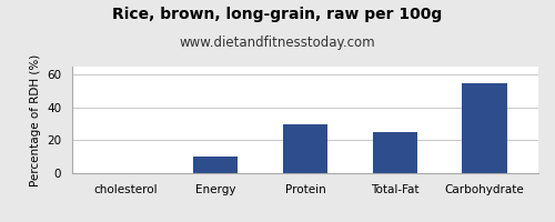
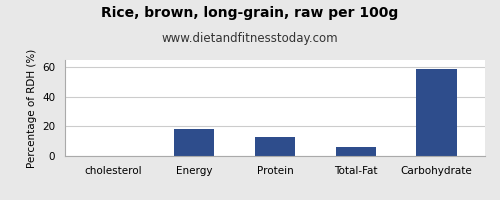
Energy: 10 -> 18
Protein: 30 -> 13
Total-Fat: 25 -> 6
Carbohydrate: 55 -> 59
